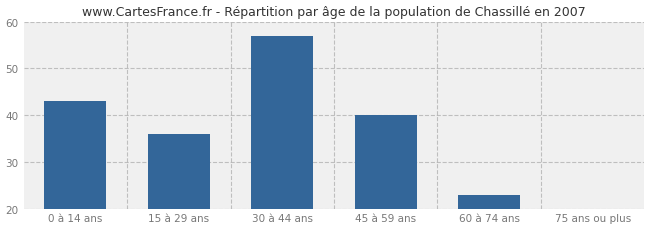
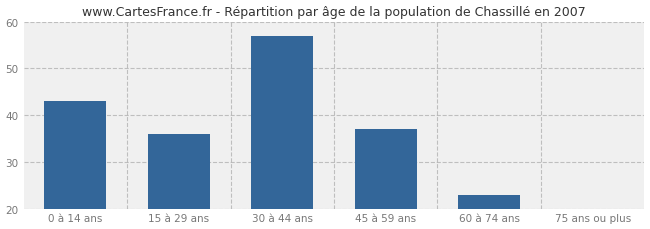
45 à 59 ans: 40 -> 37
